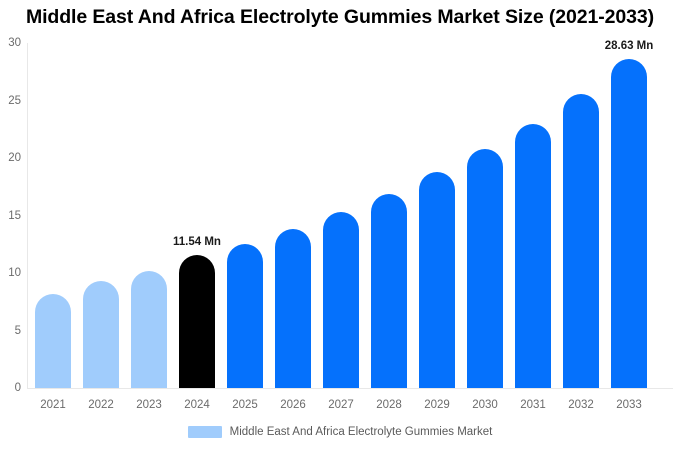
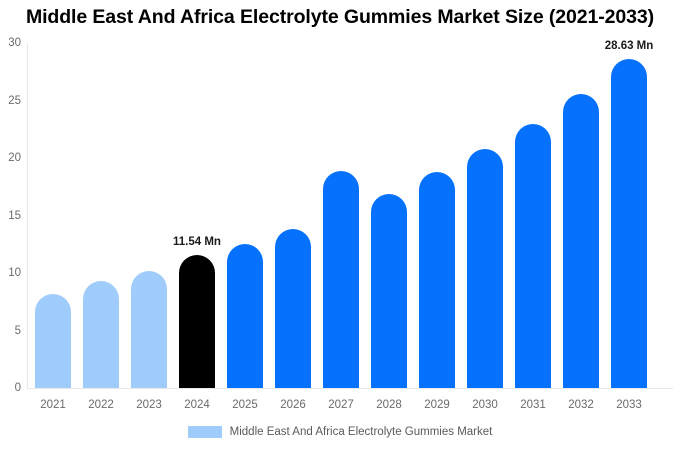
2027: 15.3 -> 18.9
